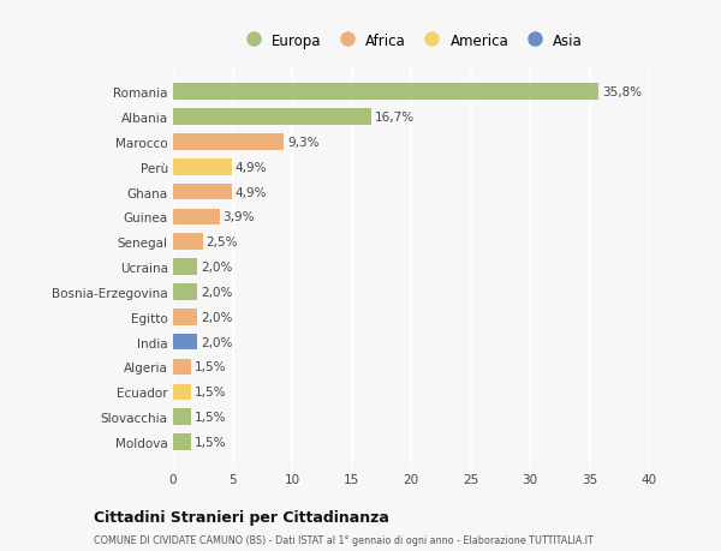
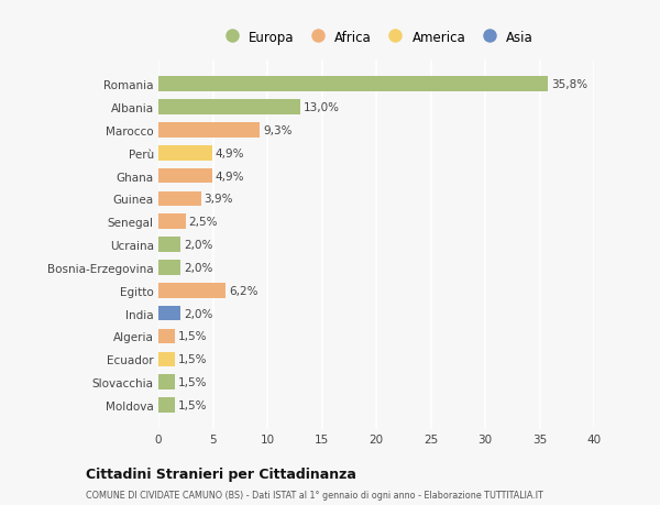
Albania: 16,7% -> 13,0%
Egitto: 2,0% -> 6,2%
